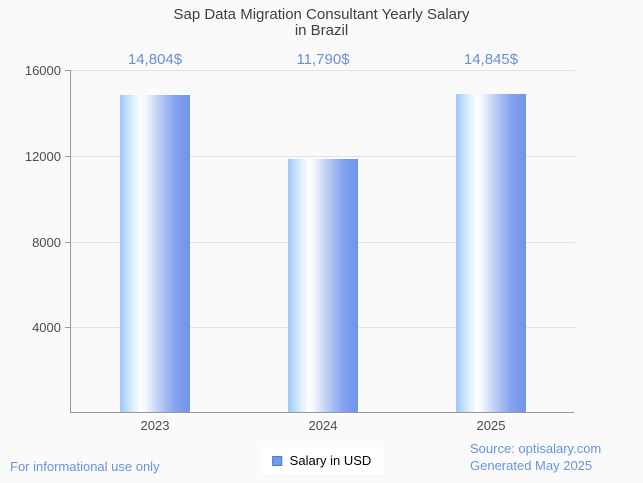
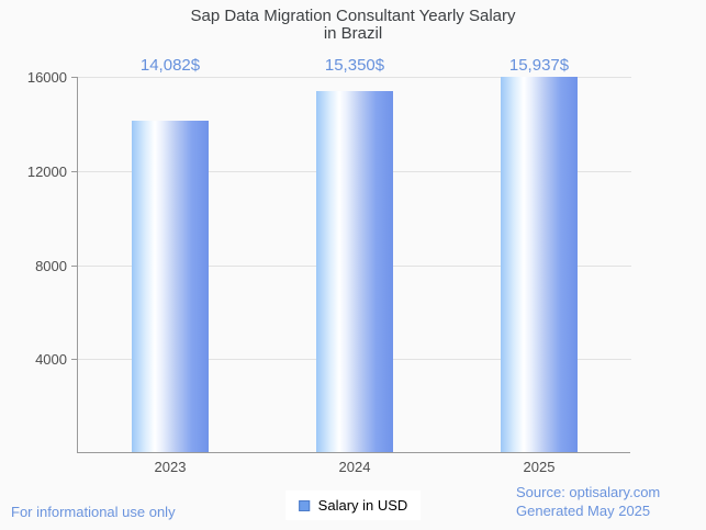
2023: 14,804 -> 14,082
2024: 11,790 -> 15,350
2025: 14,845 -> 15,937
